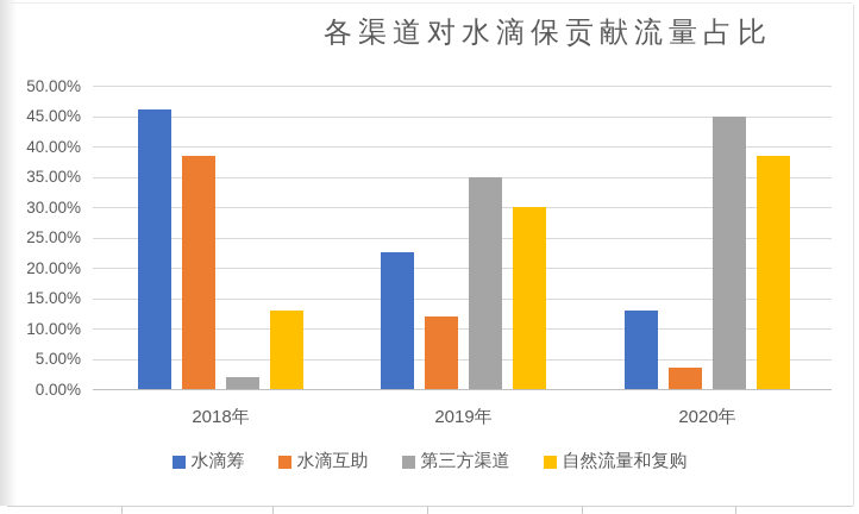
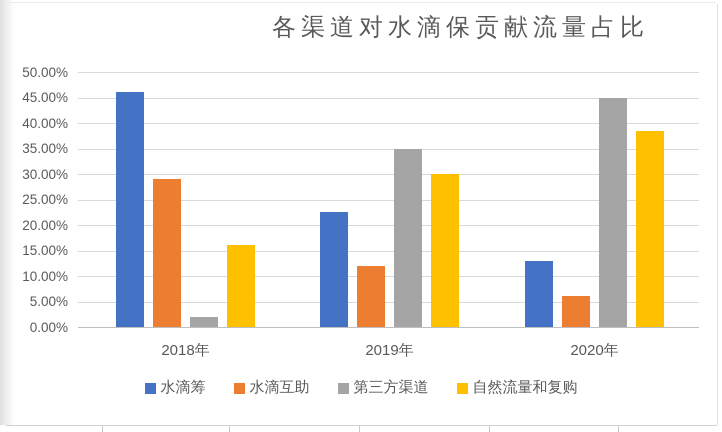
水滴互助/2018年: 38% -> 29%
自然流量和复购/2018年: 13% -> 16%
水滴互助/2020年: 4% -> 6%
